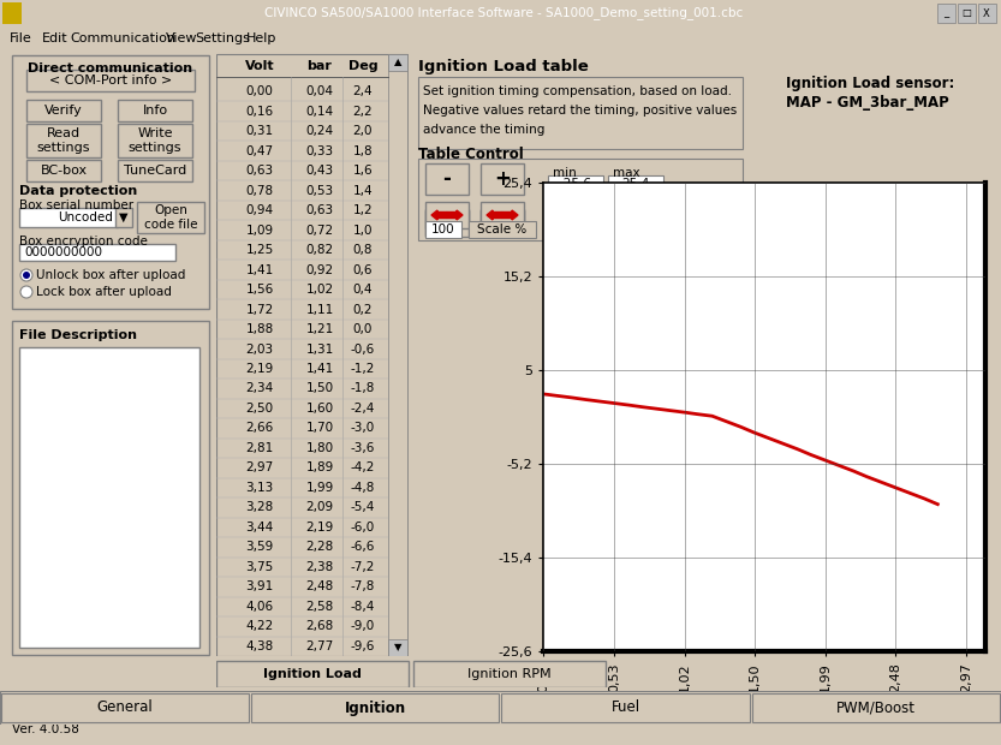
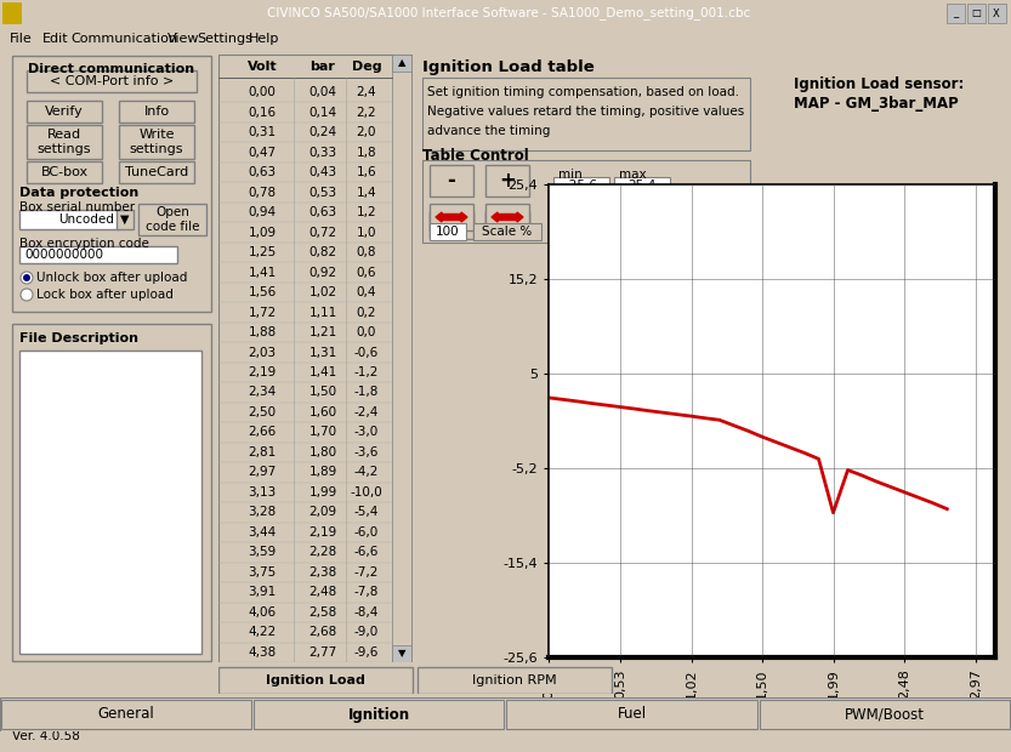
1,99: -4,8 -> -10,0
